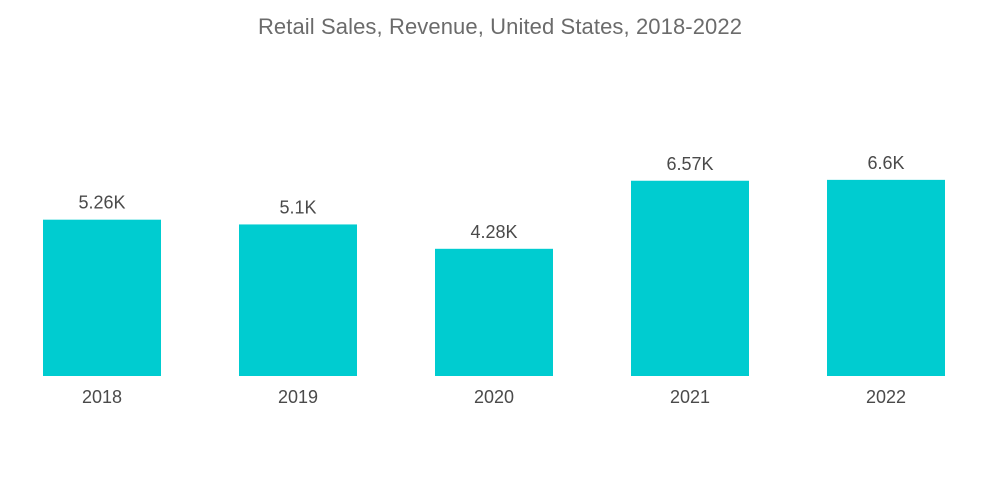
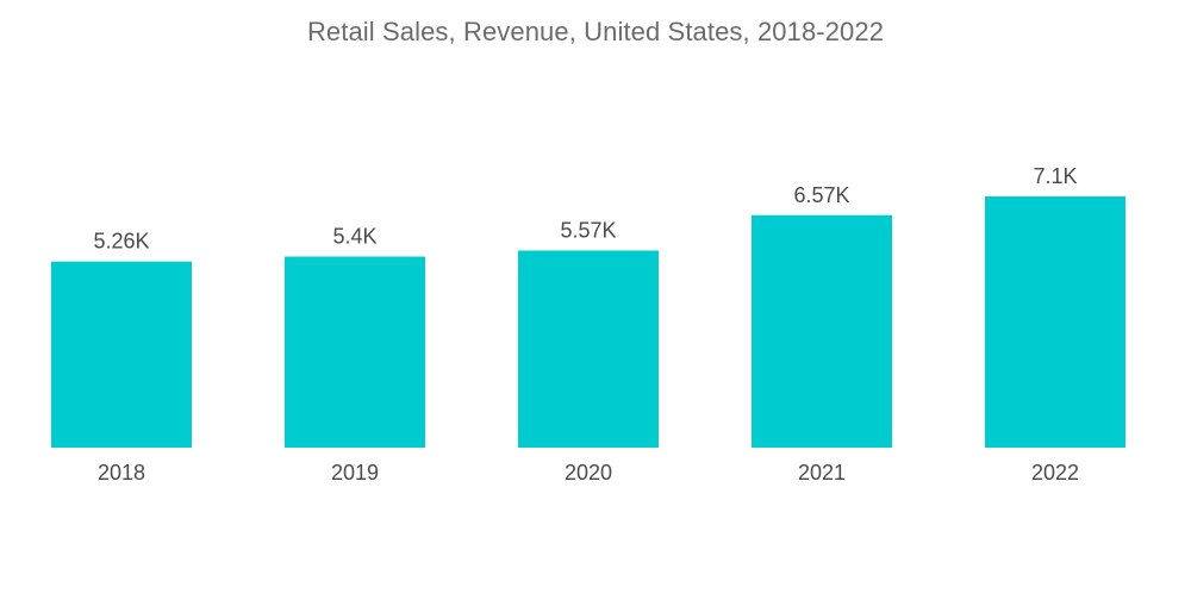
2019: 5.1K -> 5.4K
2020: 4.28K -> 5.57K
2022: 6.6K -> 7.1K
